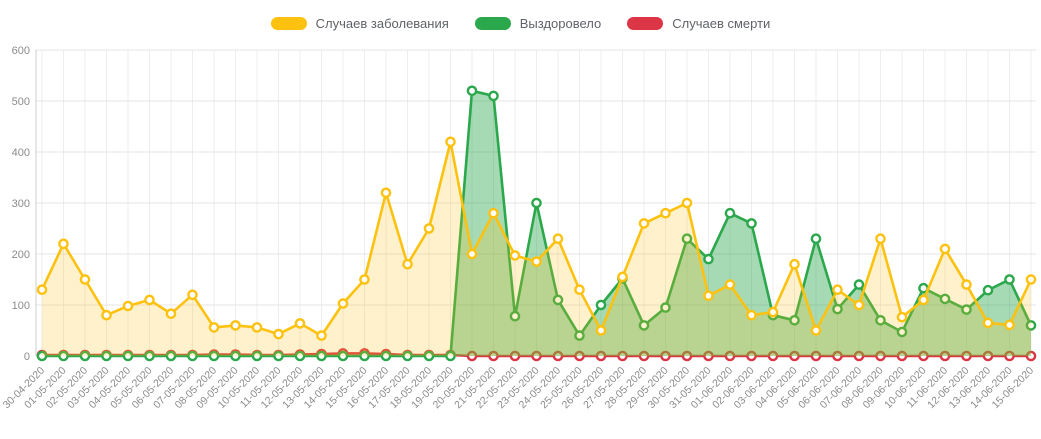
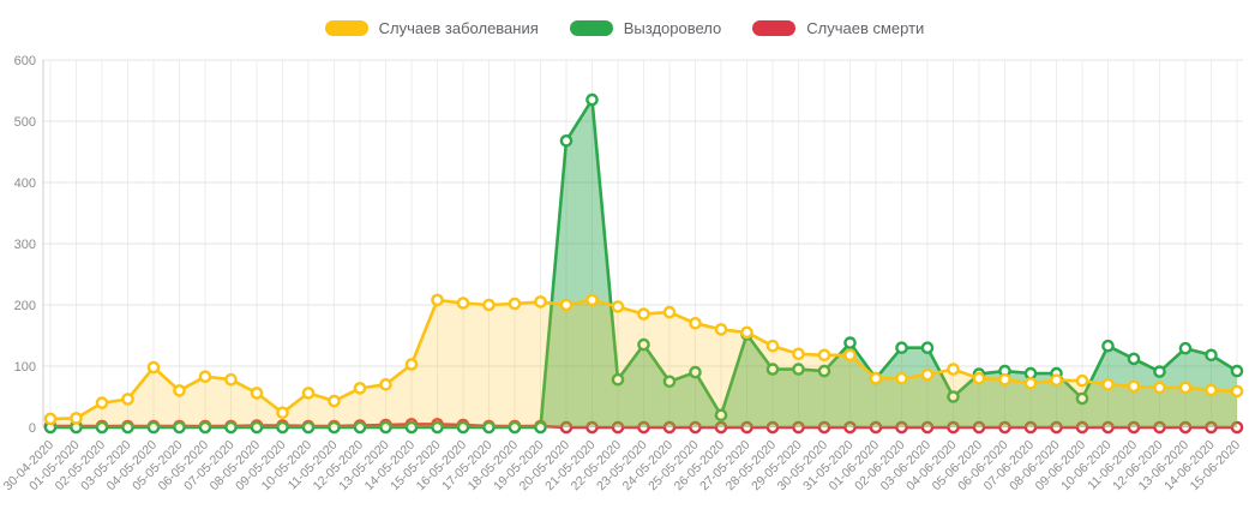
Случаев заболевания/30-04-2020: 130 -> 10
Случаев заболевания/01-05-2020: 220 -> 20
Случаев заболевания/02-05-2020: 150 -> 40
Случаев заболевания/03-05-2020: 80 -> 50
Случаев заболевания/05-05-2020: 110 -> 60
Случаев заболевания/07-05-2020: 120 -> 80
Случаев заболевания/09-05-2020: 60 -> 20
Случаев заболевания/13-05-2020: 40 -> 70
Случаев заболевания/15-05-2020: 150 -> 210
Случаев заболевания/16-05-2020: 320 -> 200
Случаев заболевания/17-05-2020: 180 -> 200
Случаев заболевания/18-05-2020: 250 -> 200
Случаев заболевания/19-05-2020: 420 -> 200
Выздоровело/20-05-2020: 520 -> 470
Случаев заболевания/21-05-2020: 280 -> 210
Выздоровело/21-05-2020: 510 -> 540
Выздоровело/23-05-2020: 300 -> 140
Случаев заболевания/24-05-2020: 230 -> 190
Выздоровело/24-05-2020: 110 -> 80
Случаев заболевания/25-05-2020: 130 -> 170
Выздоровело/25-05-2020: 40 -> 90
Случаев заболевания/26-05-2020: 50 -> 160
Выздоровело/26-05-2020: 100 -> 20
Случаев заболевания/28-05-2020: 260 -> 130
Выздоровело/28-05-2020: 60 -> 100
Случаев заболевания/29-05-2020: 280 -> 120
Случаев заболевания/30-05-2020: 300 -> 120
Выздоровело/30-05-2020: 230 -> 90
Выздоровело/31-05-2020: 190 -> 140
Случаев заболевания/01-06-2020: 140 -> 80
Выздоровело/01-06-2020: 280 -> 80
Выздоровело/02-06-2020: 260 -> 130
Выздоровело/03-06-2020: 80 -> 130
Случаев заболевания/04-06-2020: 180 -> 100
Выздоровело/04-06-2020: 70 -> 50
Случаев заболевания/05-06-2020: 50 -> 80
Выздоровело/05-06-2020: 230 -> 90
Случаев заболевания/06-06-2020: 130 -> 80
Случаев заболевания/07-06-2020: 100 -> 70
Выздоровело/07-06-2020: 140 -> 90
Случаев заболевания/08-06-2020: 230 -> 80
Выздоровело/08-06-2020: 70 -> 90
Случаев заболевания/10-06-2020: 110 -> 70
Случаев заболевания/11-06-2020: 210 -> 70
Случаев заболевания/12-06-2020: 140 -> 60
Выздоровело/14-06-2020: 150 -> 120
Случаев заболевания/15-06-2020: 150 -> 60
Выздоровело/15-06-2020: 60 -> 90
